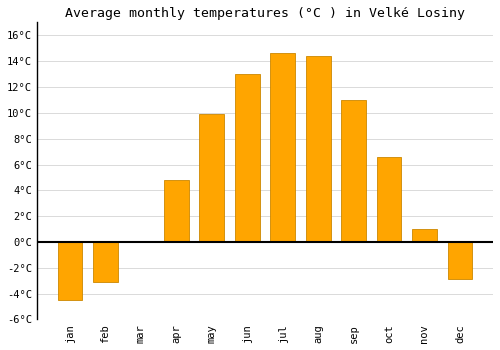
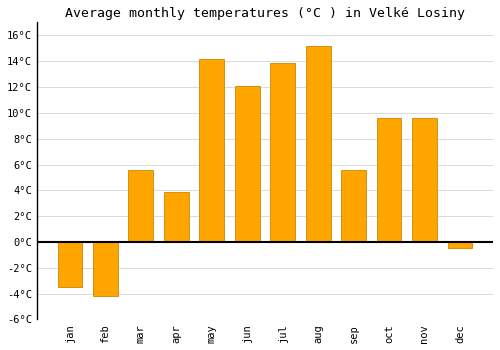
jan: -4.5°C -> -3.5°C
feb: -3.1°C -> -4.2°C
mar: 0.1°C -> 5.6°C
apr: 4.8°C -> 3.9°C
may: 9.9°C -> 14.2°C
jun: 13.0°C -> 12.1°C
jul: 14.6°C -> 13.9°C
aug: 14.4°C -> 15.2°C
sep: 11.0°C -> 5.6°C
oct: 6.6°C -> 9.6°C
nov: 1.0°C -> 9.6°C
dec: -2.9°C -> -0.5°C
